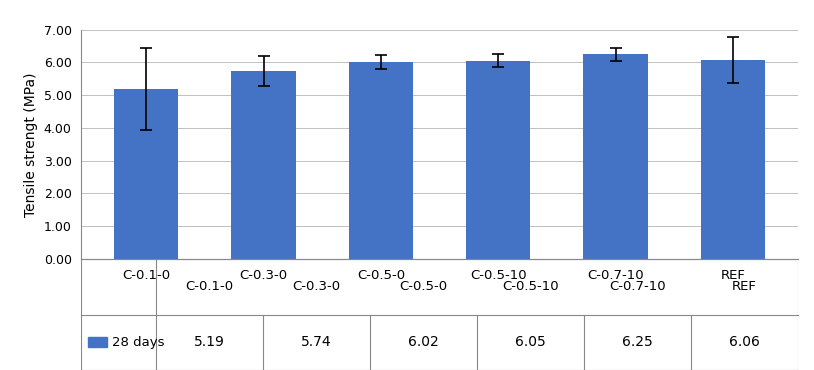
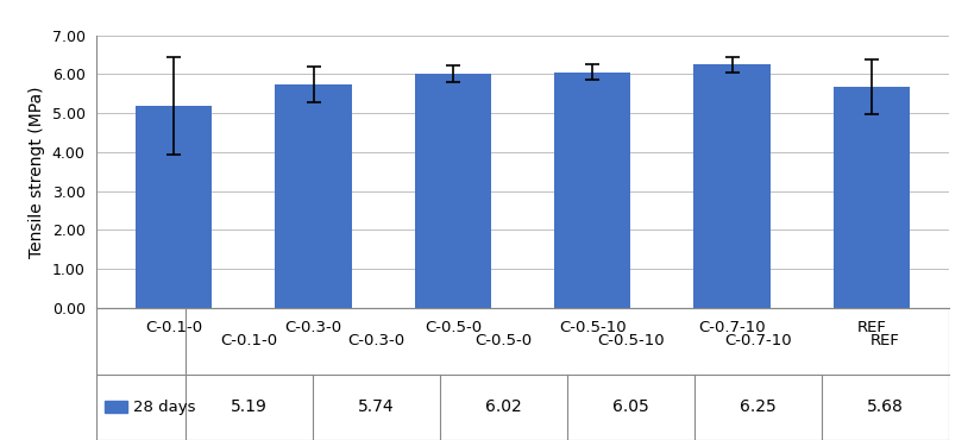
REF: 6.06 -> 5.68
